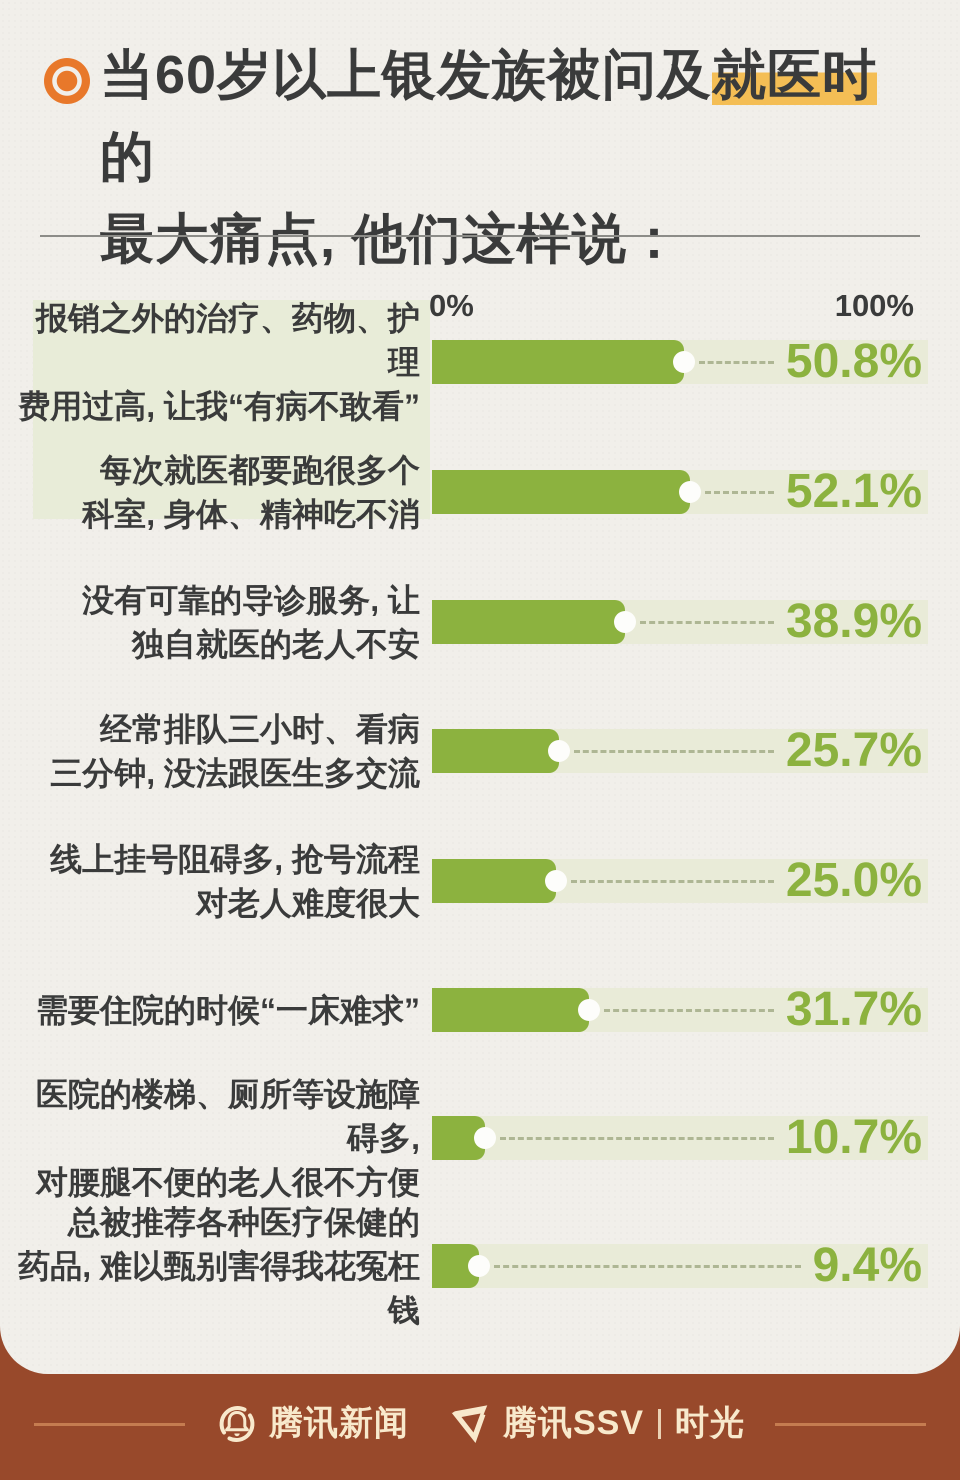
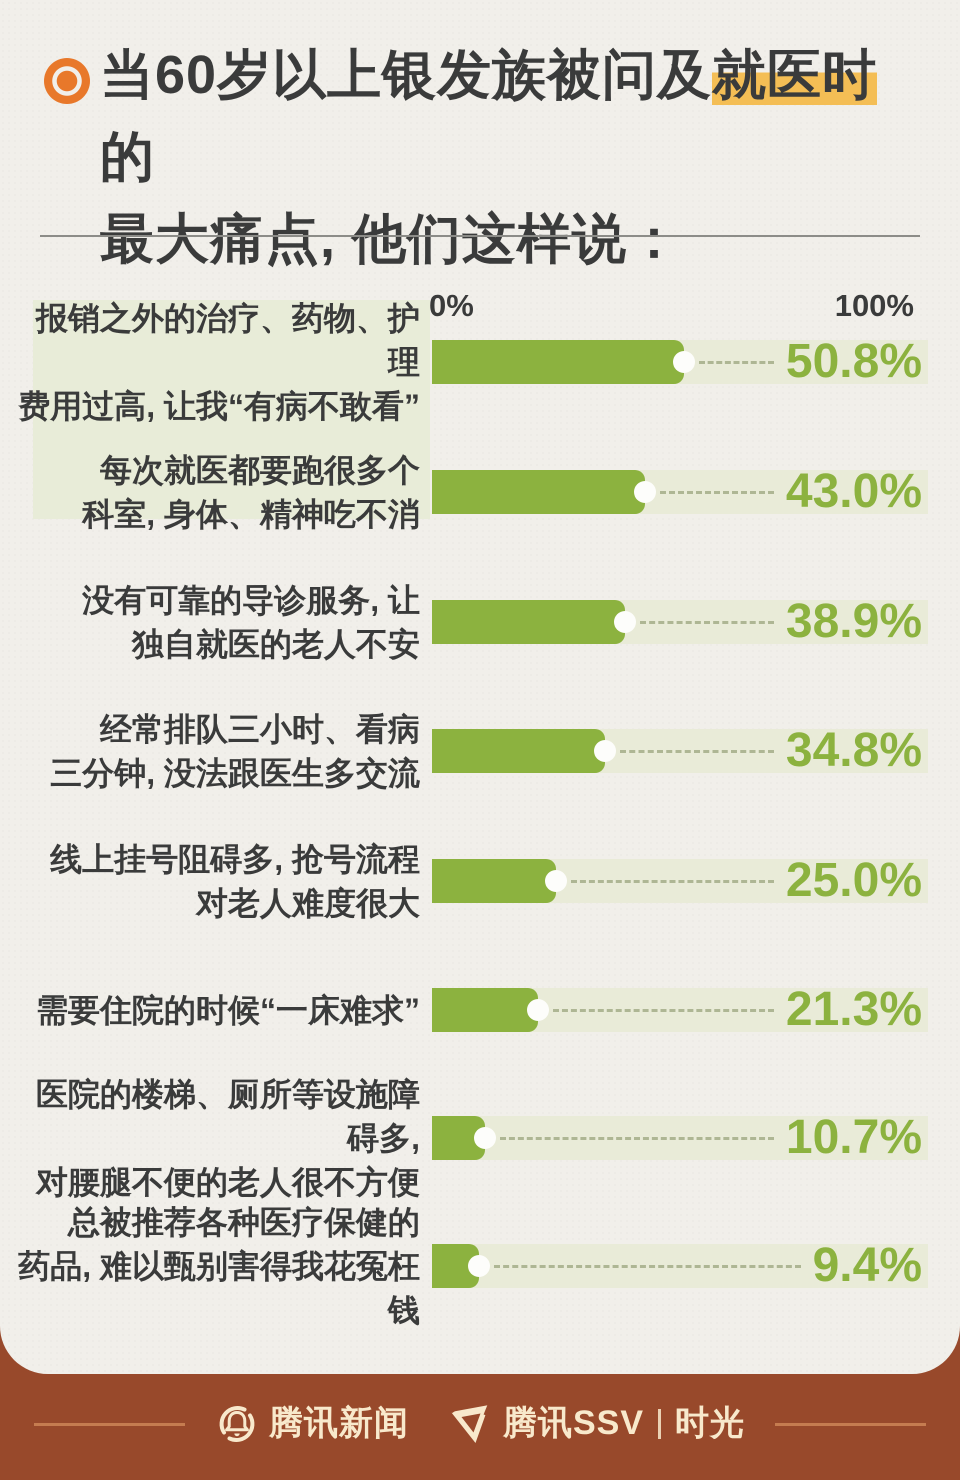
每次就医都要跑很多个科室, 身体、精神吃不消: 52.1% -> 43.0%
经常排队三小时、看病三分钟, 没法跟医生多交流: 25.7% -> 34.8%
需要住院的时候“一床难求”: 31.7% -> 21.3%
